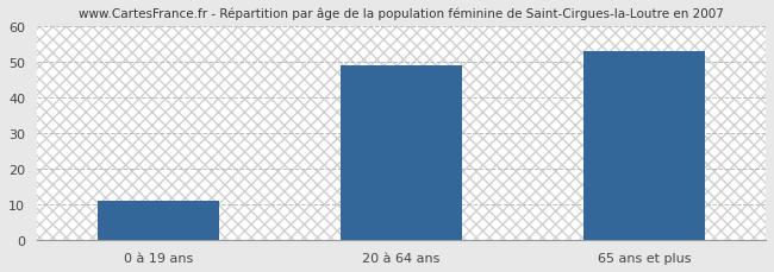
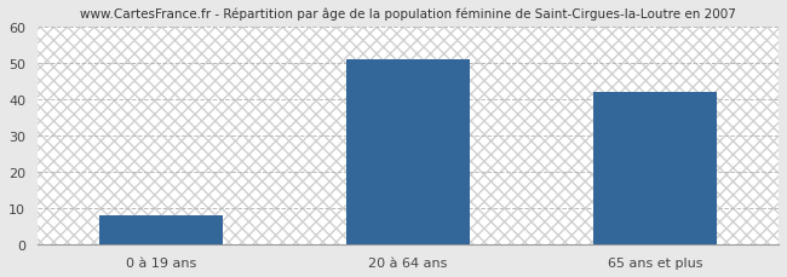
0 à 19 ans: 11 -> 8
20 à 64 ans: 49 -> 51
65 ans et plus: 53 -> 42
